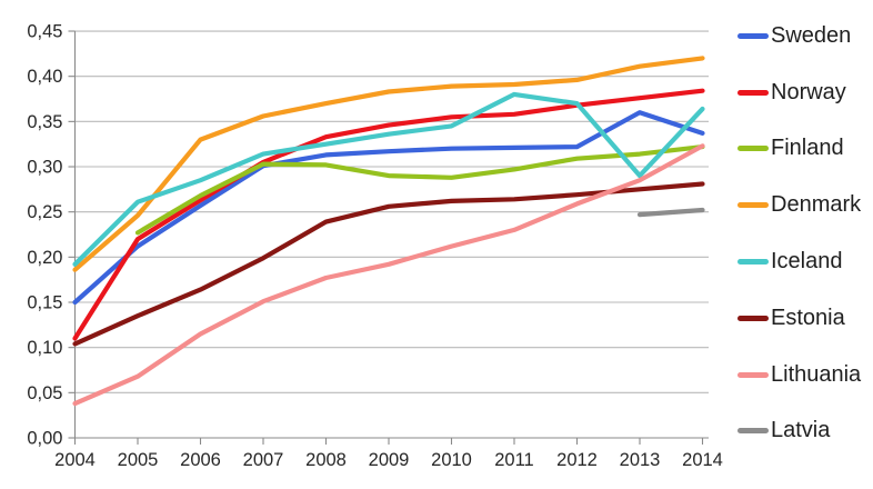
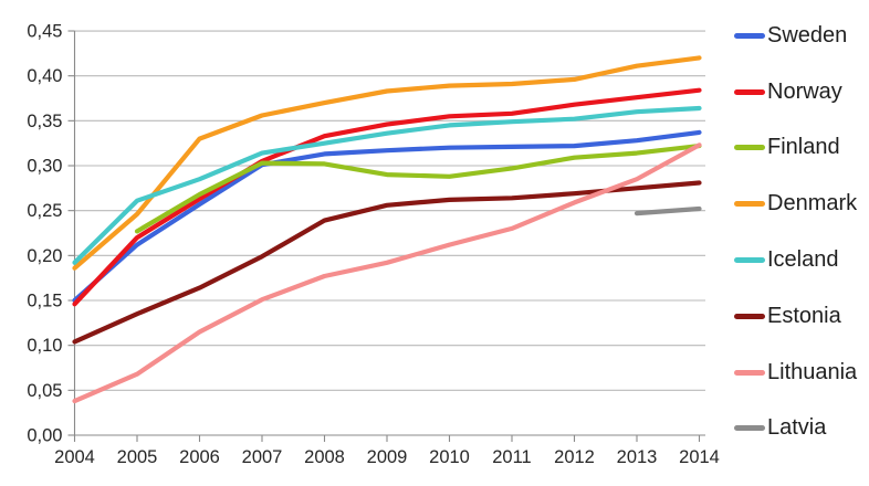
Norway/2004: 0,11 -> 0,15
Iceland/2011: 0,38 -> 0,35
Iceland/2012: 0,37 -> 0,35
Sweden/2013: 0,36 -> 0,33
Iceland/2013: 0,29 -> 0,36
